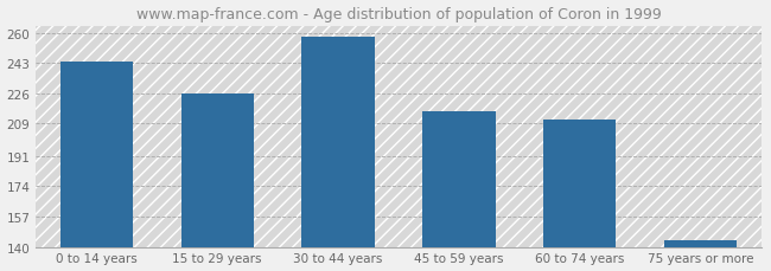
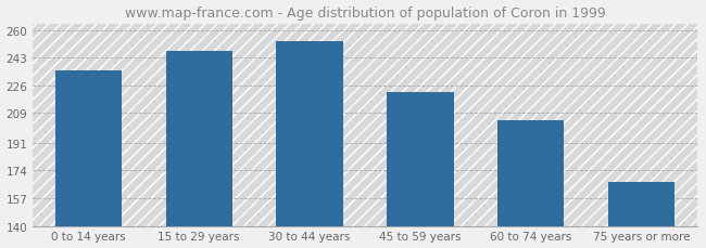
0 to 14 years: 244 -> 235
15 to 29 years: 226 -> 247
30 to 44 years: 258 -> 253
45 to 59 years: 216 -> 222
60 to 74 years: 211 -> 205
75 years or more: 144 -> 167
